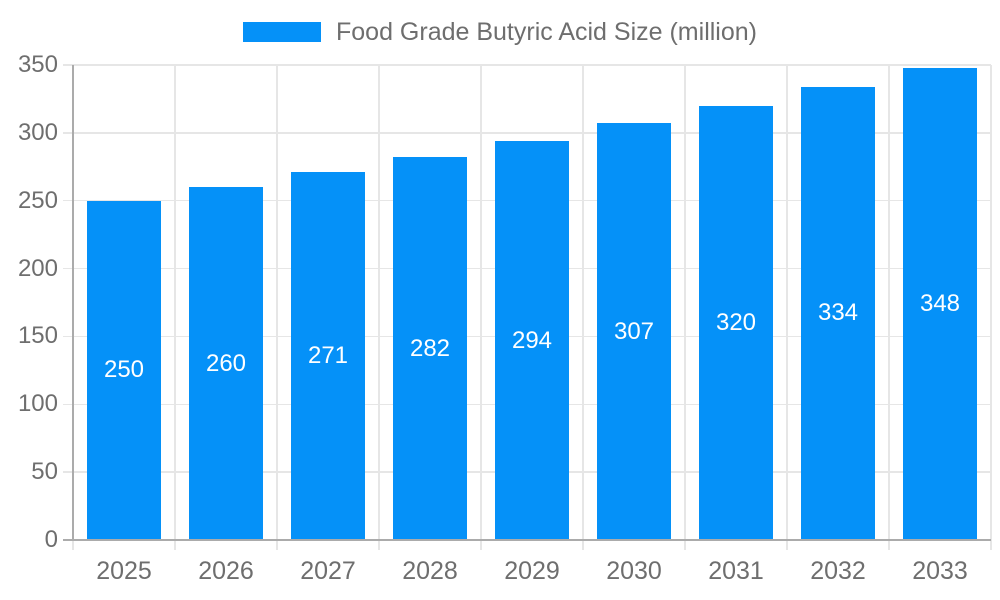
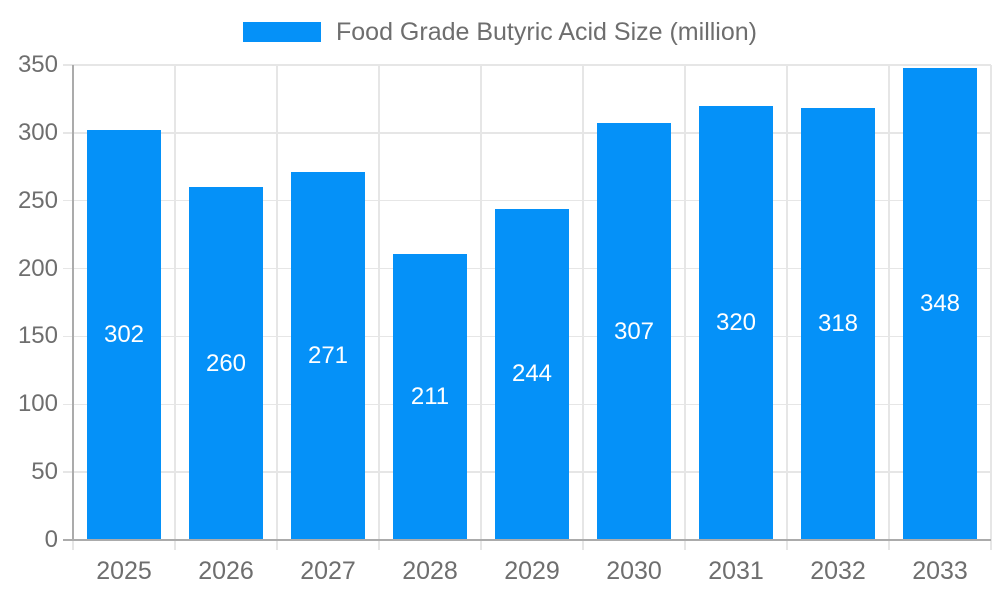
2025: 250 -> 302
2028: 282 -> 211
2029: 294 -> 244
2032: 334 -> 318
